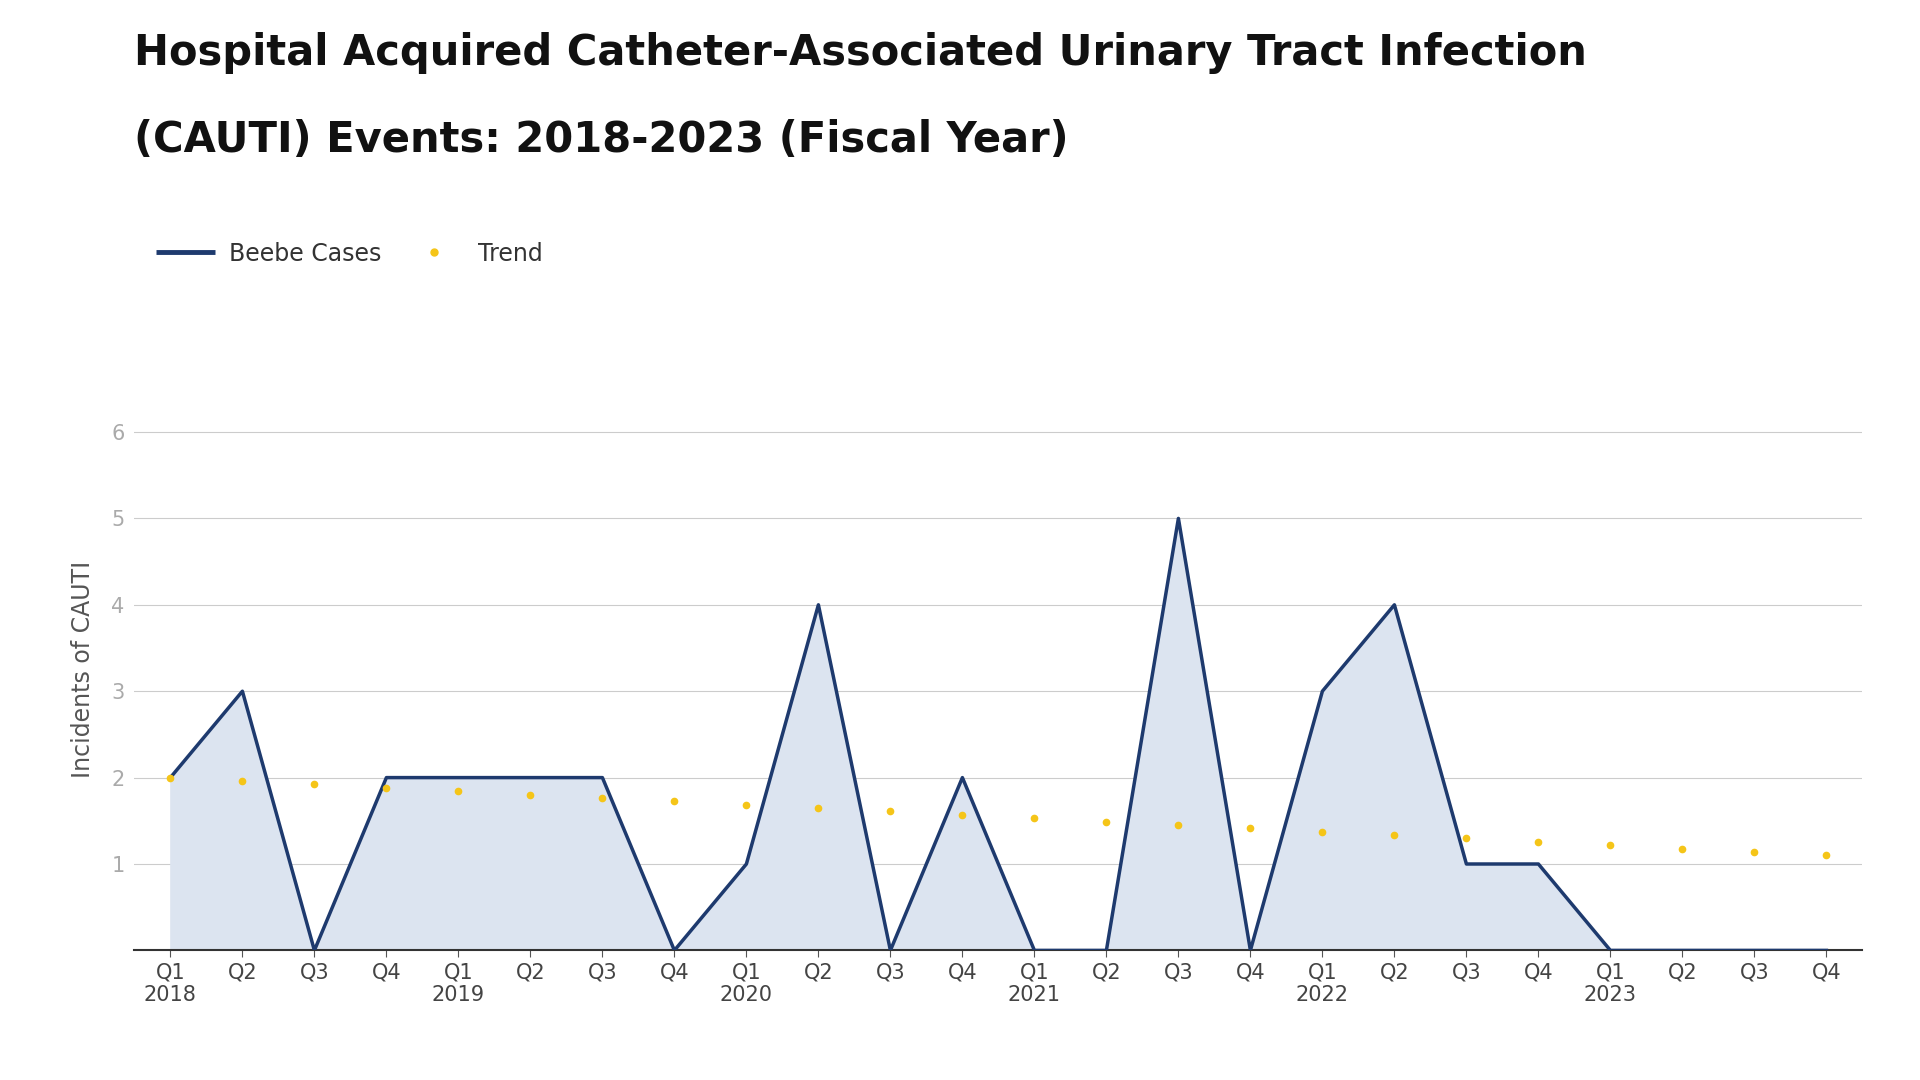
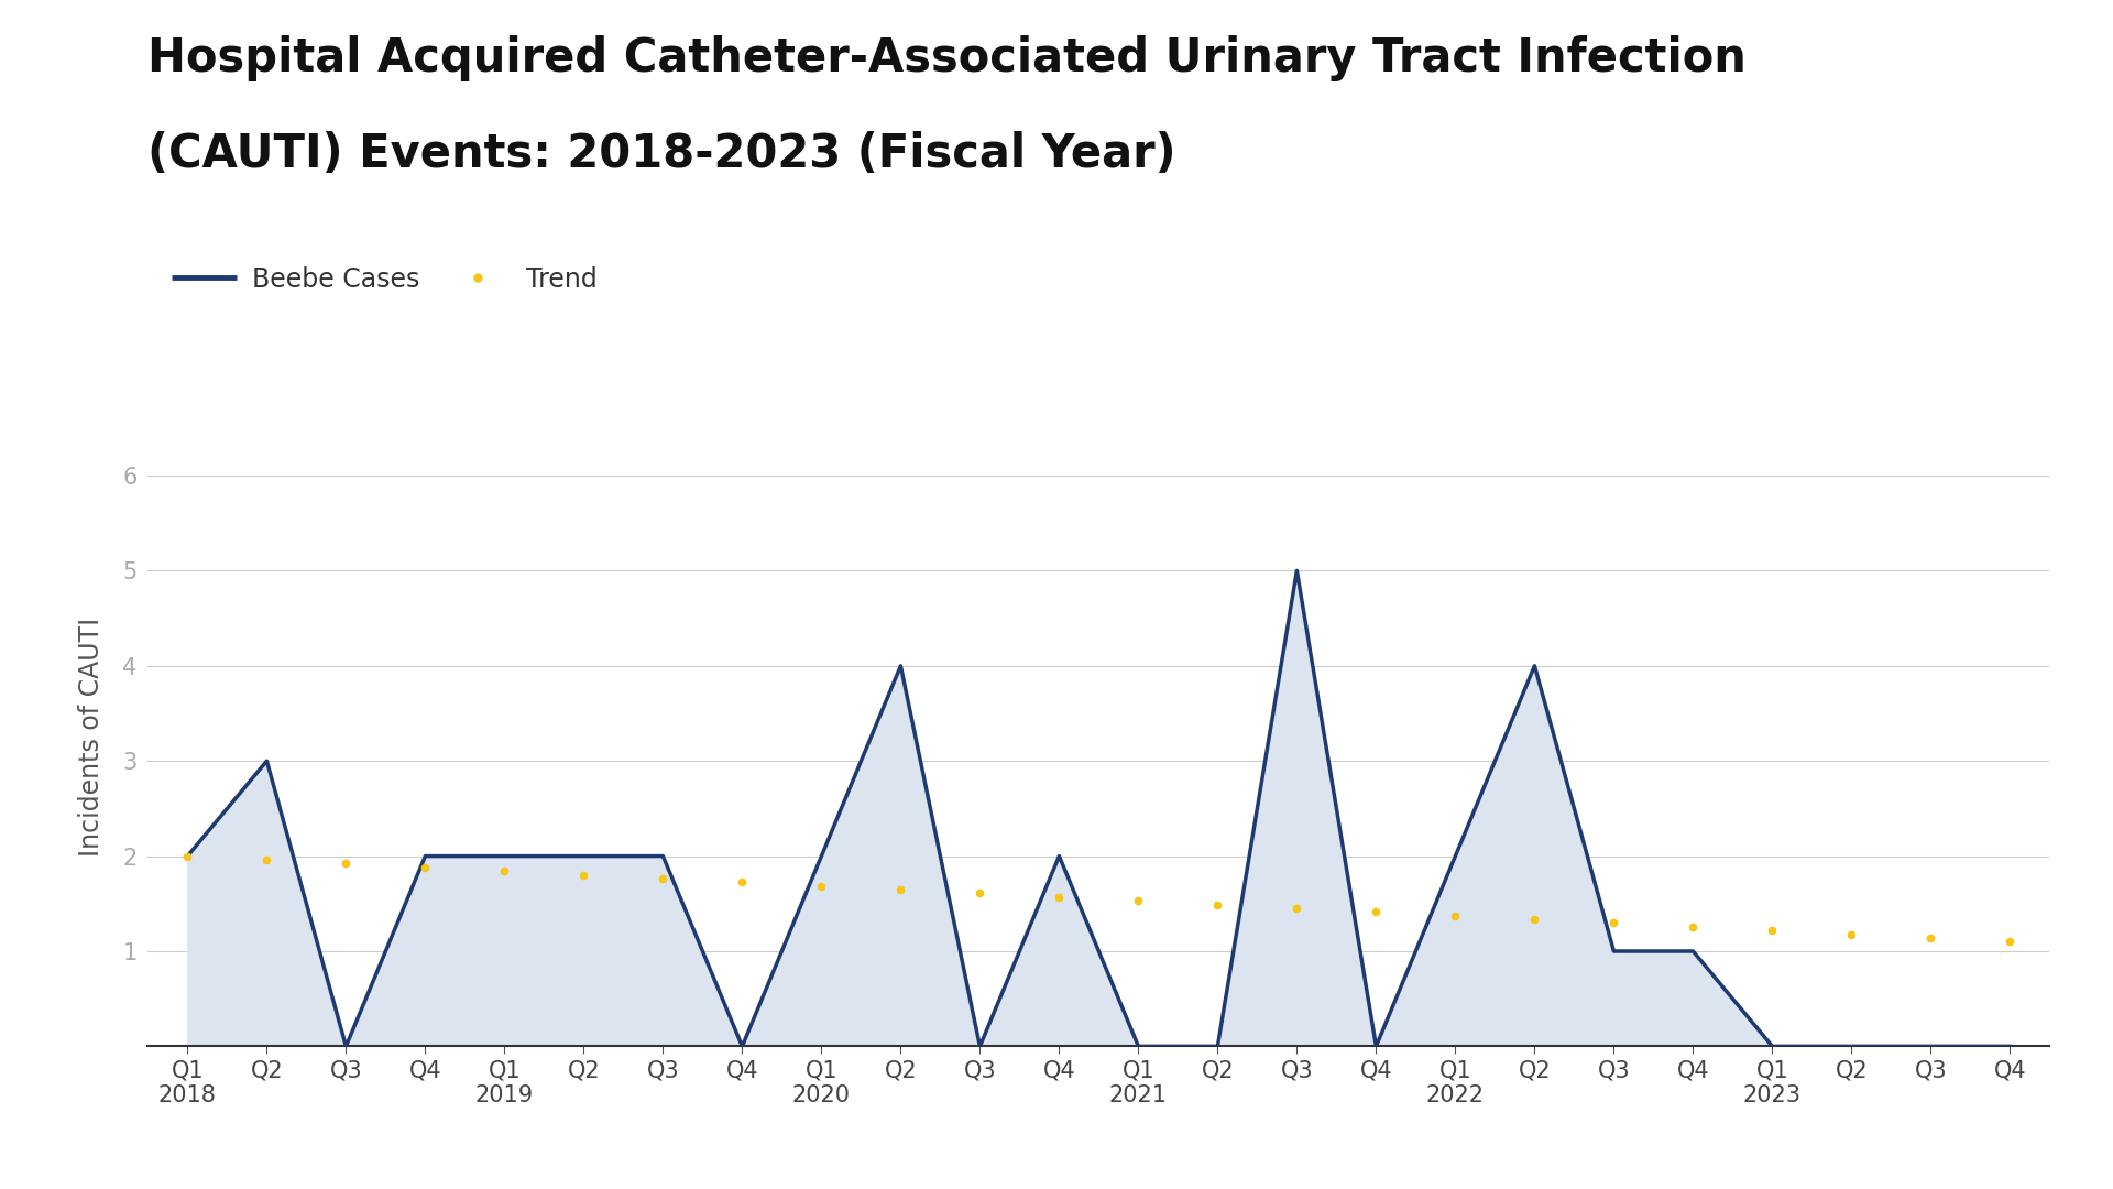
Beebe Cases/Q1 2020: 1 -> 2
Beebe Cases/Q1 2022: 3 -> 2
